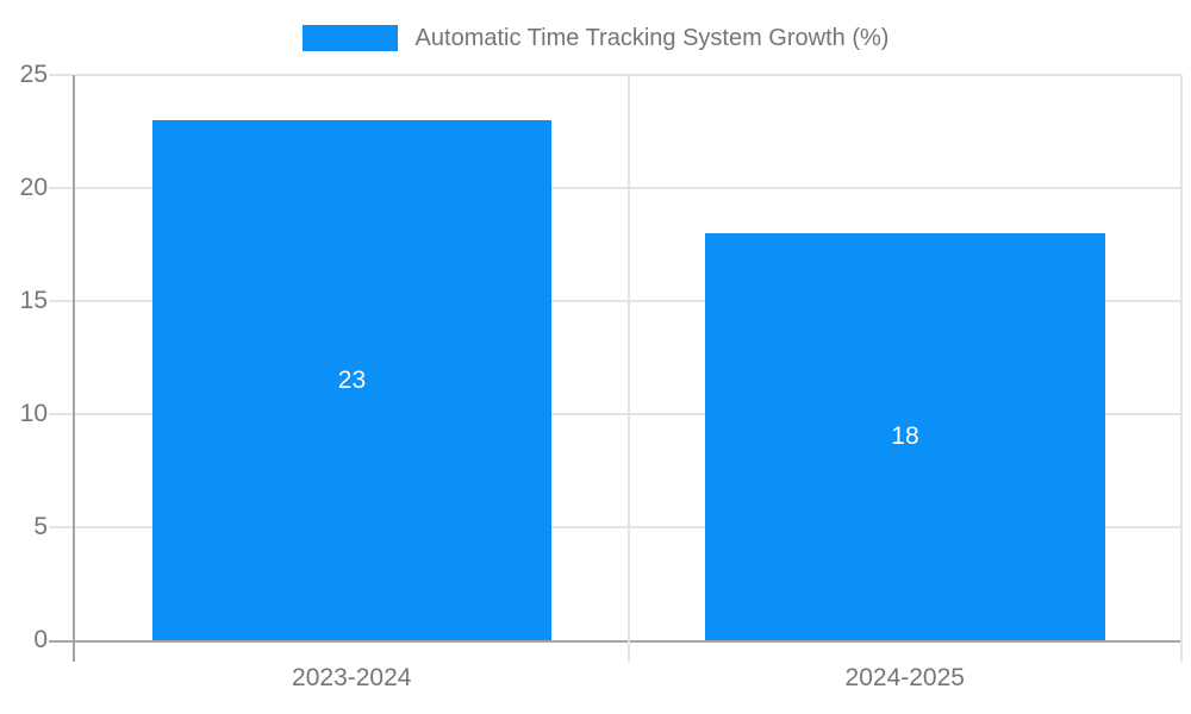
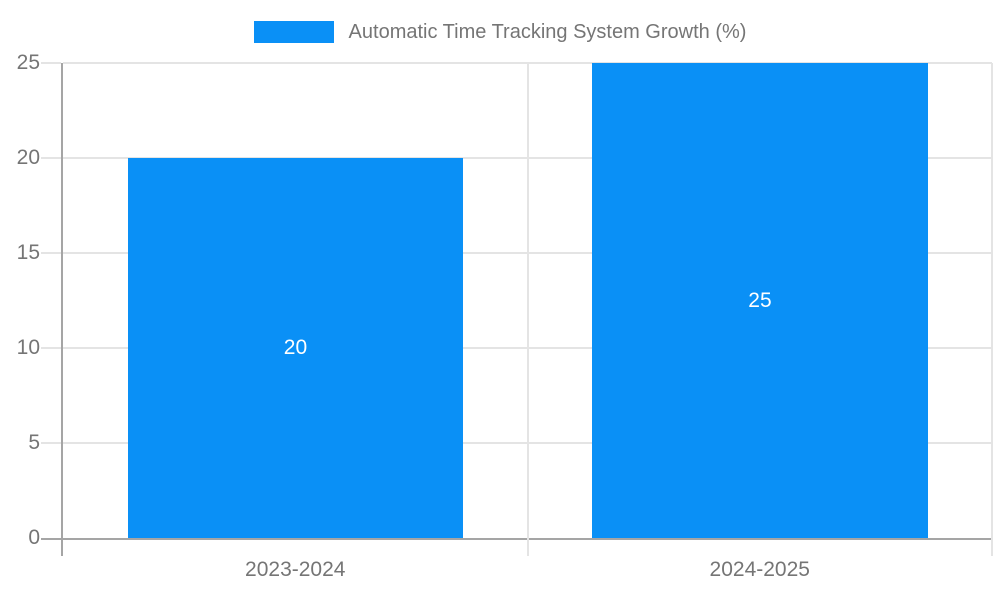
2023-2024: 23 -> 20
2024-2025: 18 -> 25
